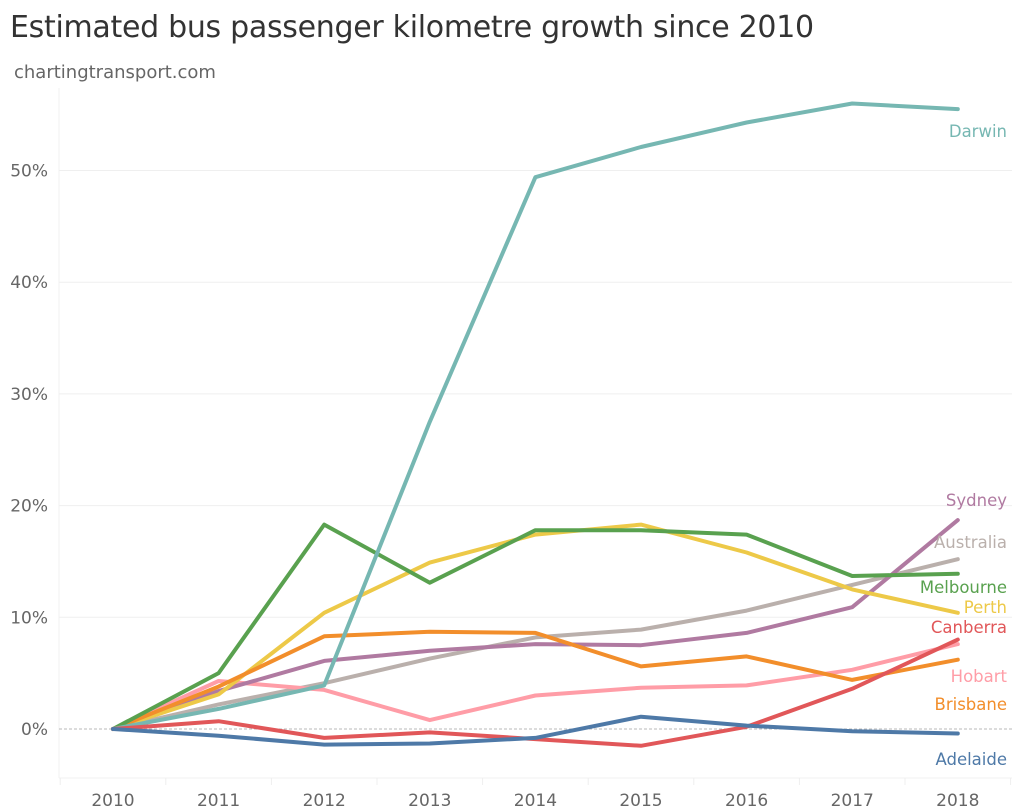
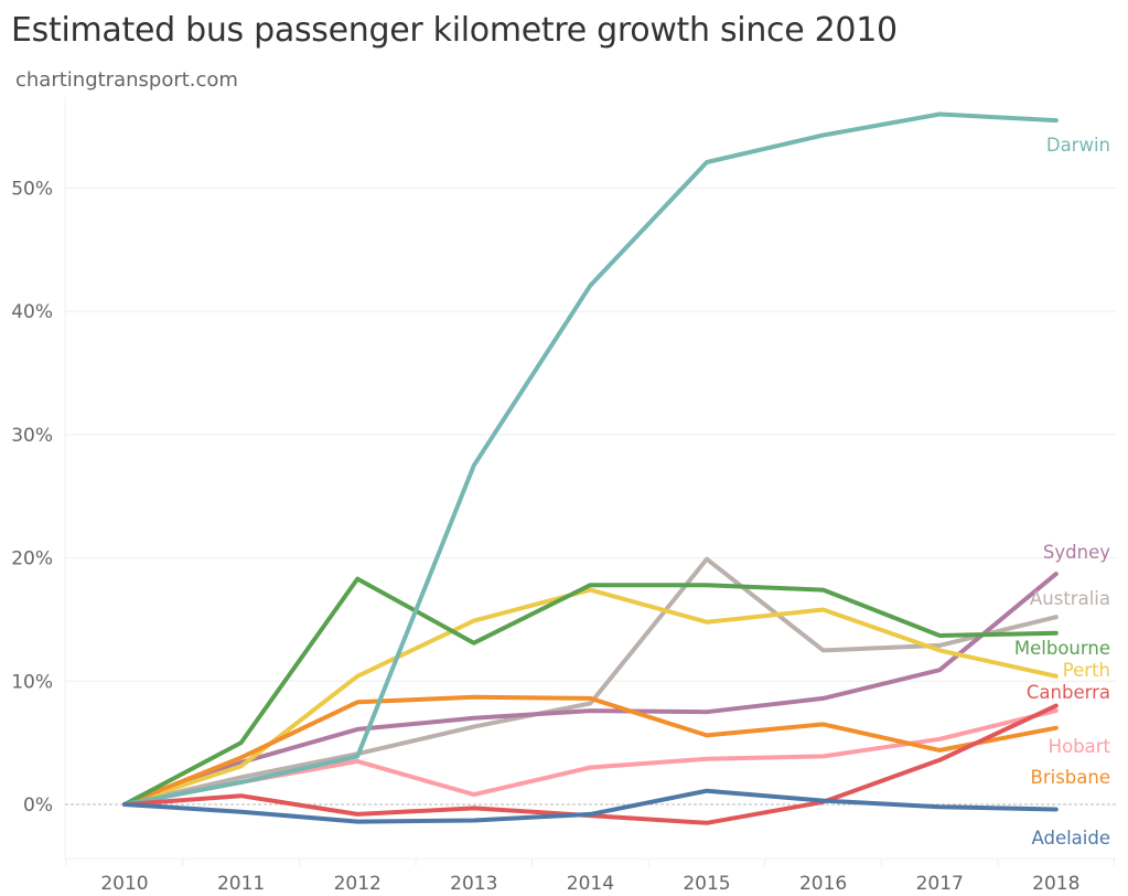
Hobart/2011: 4.3% -> 1.8%
Darwin/2014: 49.4% -> 42.1%
Australia/2015: 8.9% -> 19.9%
Perth/2015: 18.3% -> 14.8%
Australia/2016: 10.6% -> 12.5%
